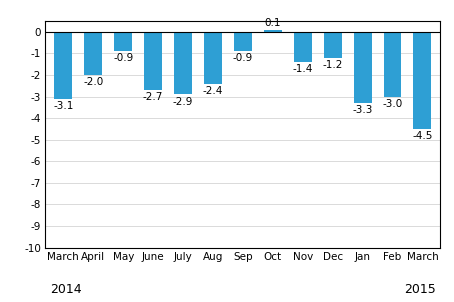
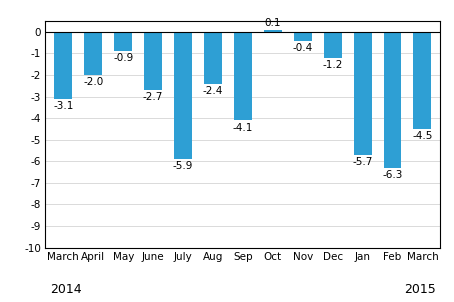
July: -2.9 -> -5.9
Sep: -0.9 -> -4.1
Nov: -1.4 -> -0.4
Jan: -3.3 -> -5.7
Feb: -3.0 -> -6.3
